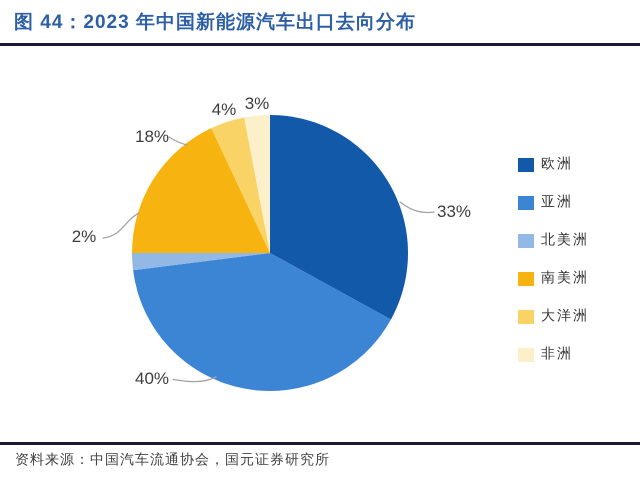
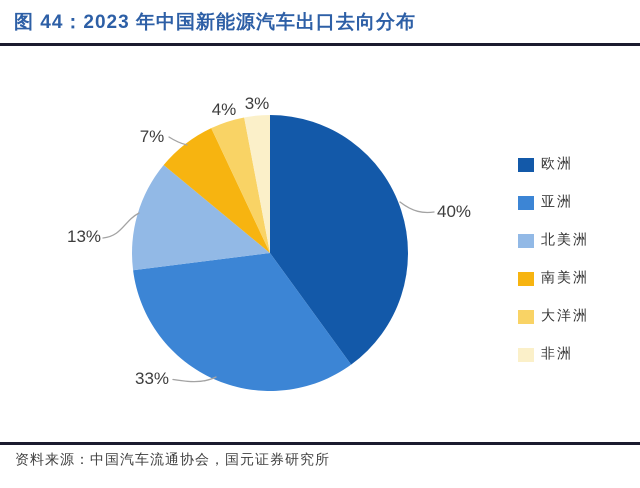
欧洲: 33% -> 40%
亚洲: 40% -> 33%
北美洲: 2% -> 13%
南美洲: 18% -> 7%
